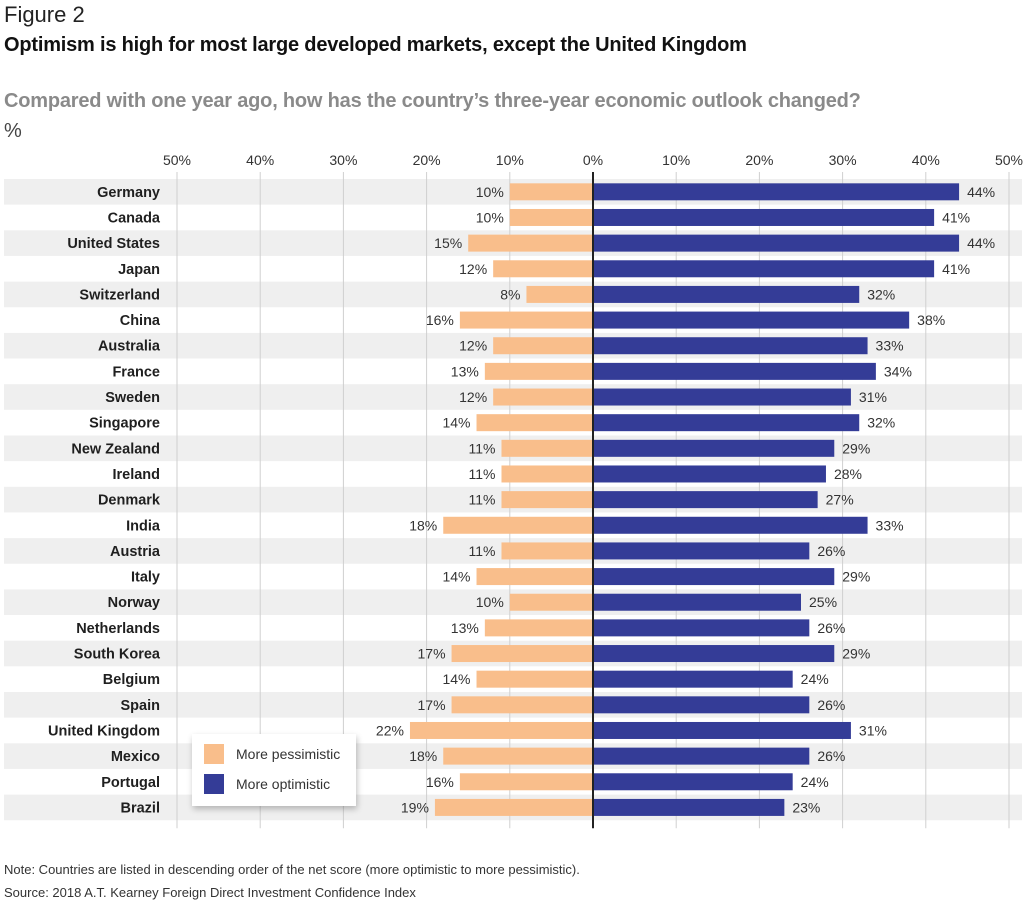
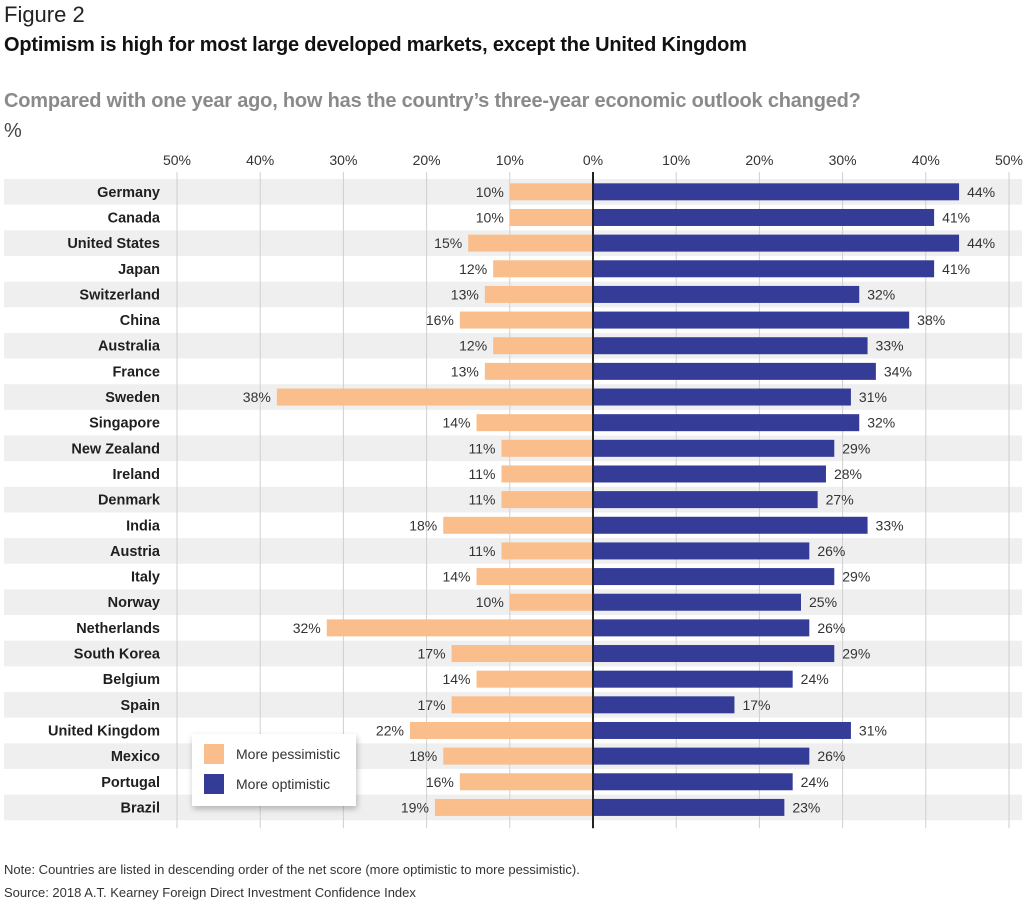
More pessimistic/Switzerland: 8% -> 13%
More pessimistic/Sweden: 12% -> 38%
More pessimistic/Netherlands: 13% -> 32%
More optimistic/Spain: 26% -> 17%
